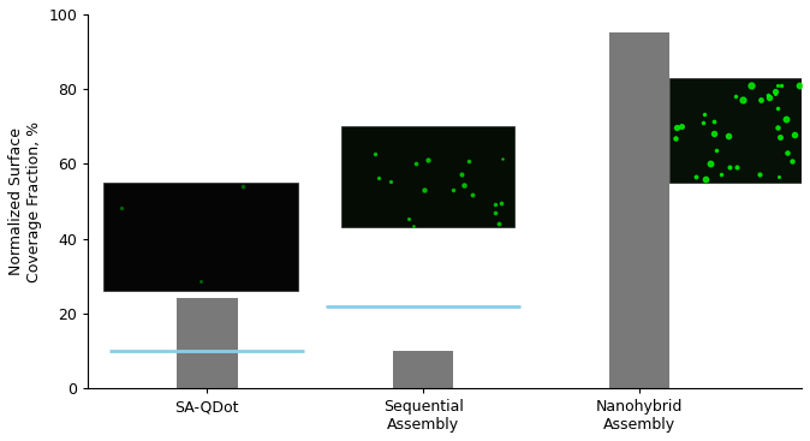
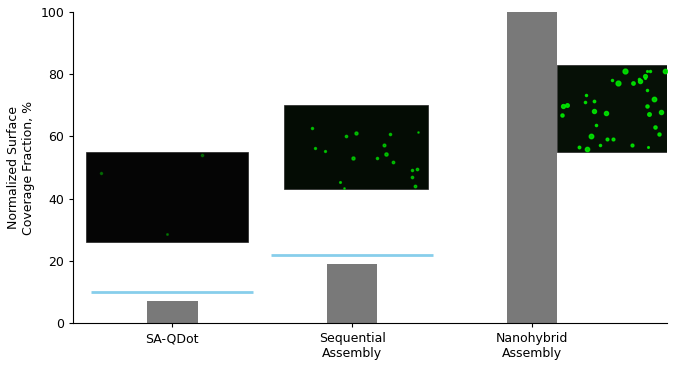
SA-QDot: 24 -> 7
Sequential Assembly: 10 -> 19
Nanohybrid Assembly: 95 -> 100
